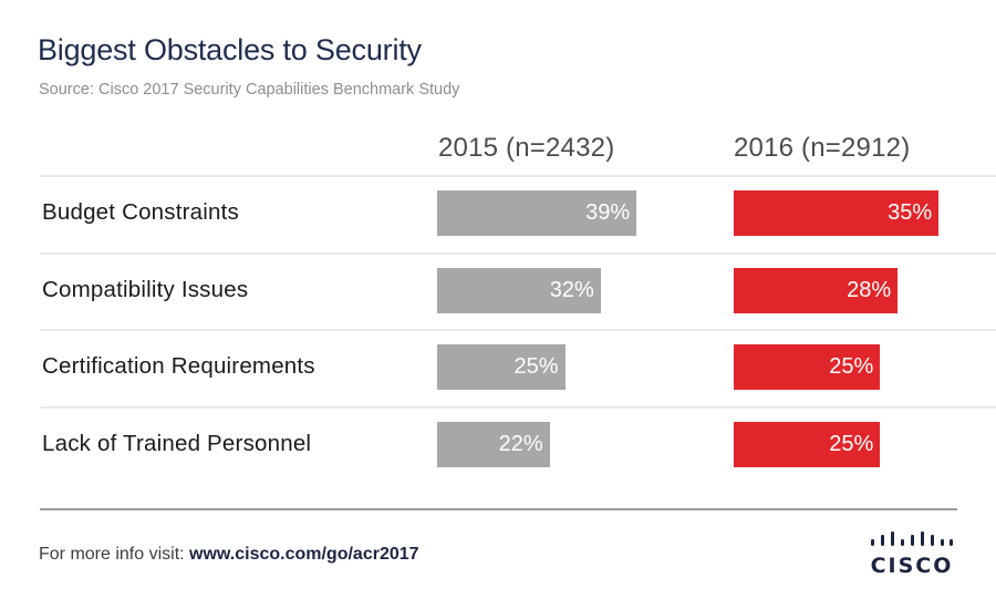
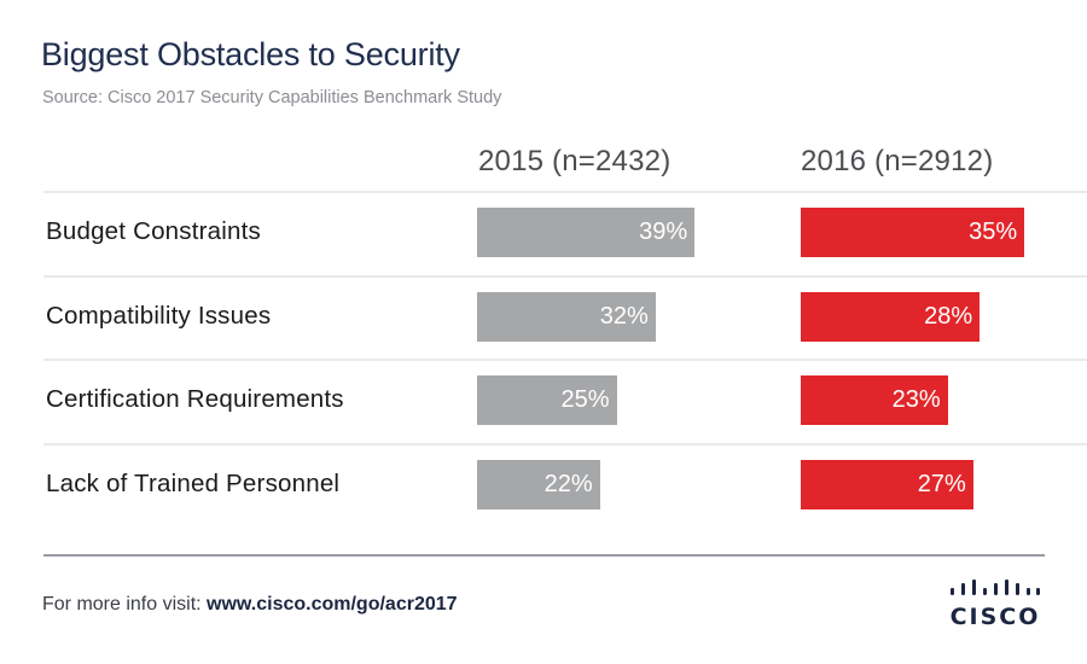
2016 (n=2912)/Certification Requirements: 25% -> 23%
2016 (n=2912)/Lack of Trained Personnel: 25% -> 27%
